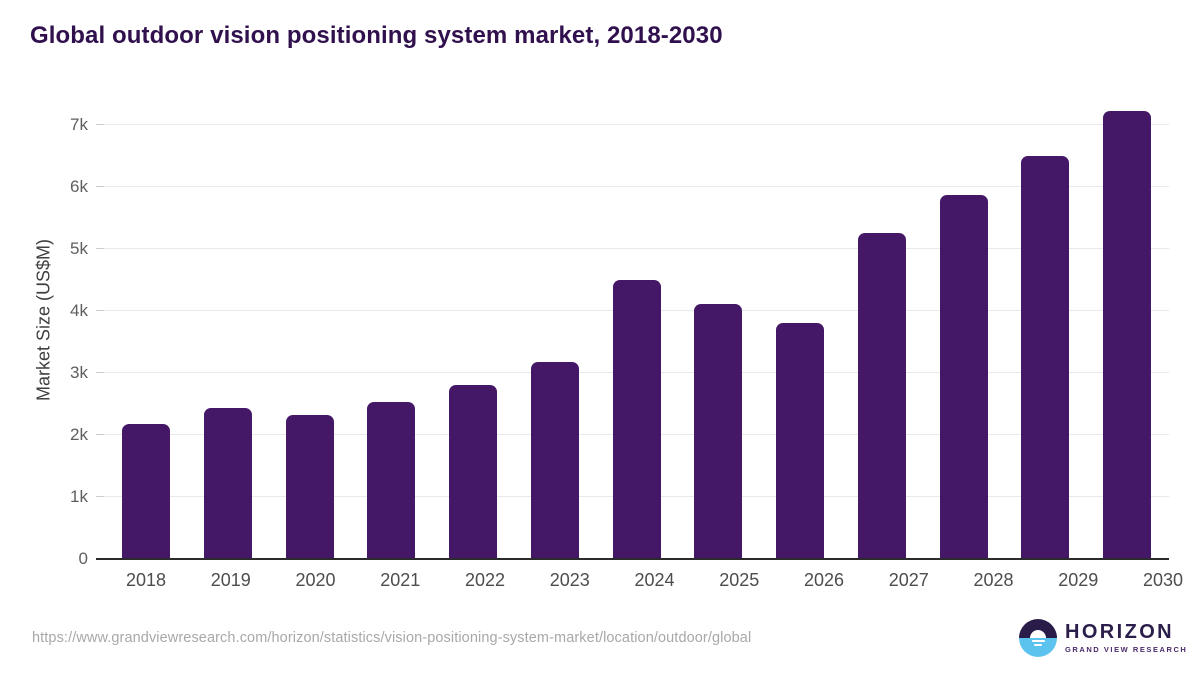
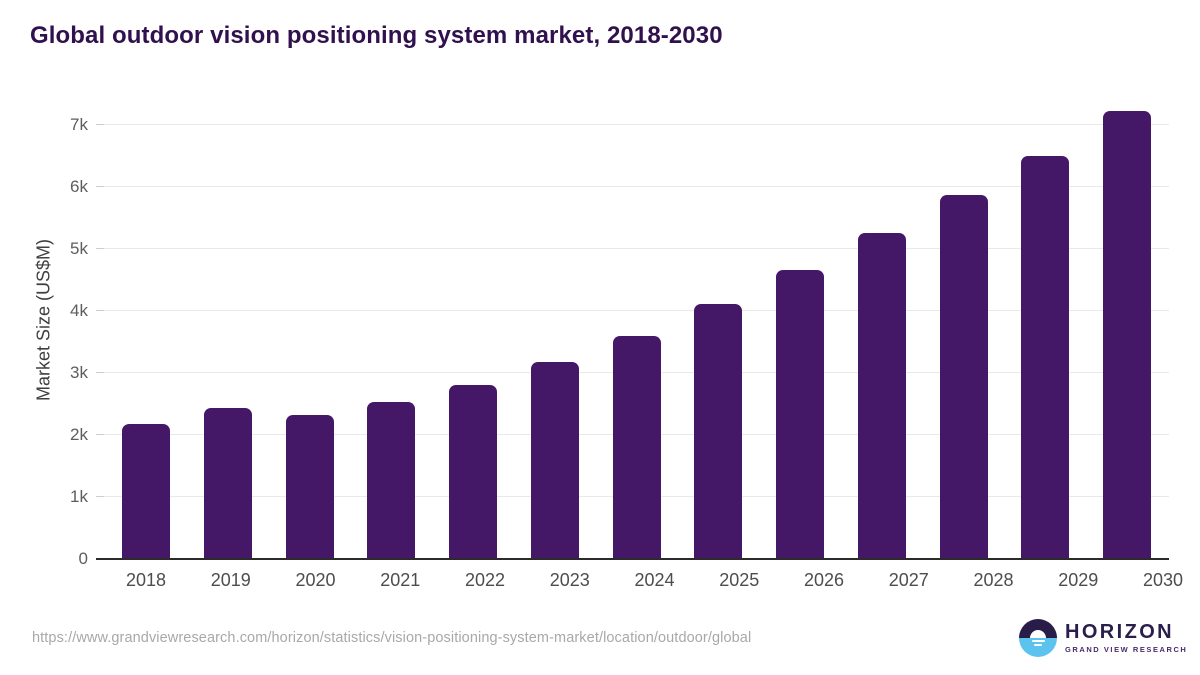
2024: 4.5k -> 3.6k
2026: 3.8k -> 4.7k
